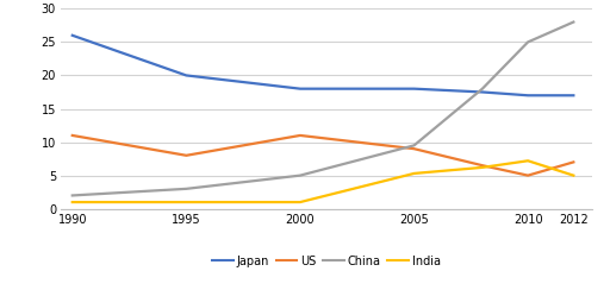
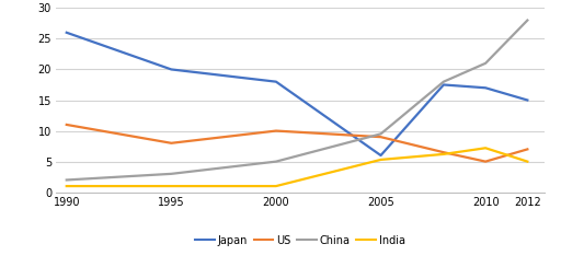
US/2000: 11.0 -> 10.0
Japan/2005: 18.0 -> 6.0
China/2010: 25.0 -> 21.0
Japan/2012: 17.0 -> 15.0
